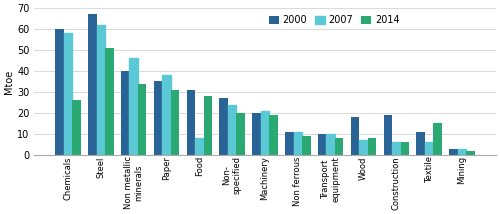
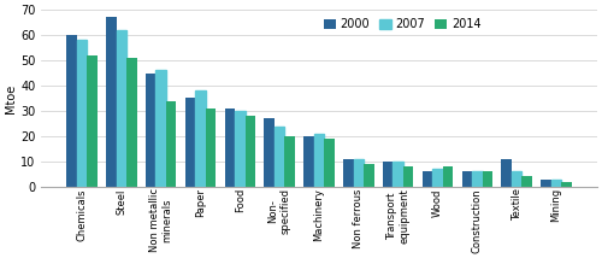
2014/Chemicals: 26 -> 52
2000/Non metallic minerals: 40 -> 45
2007/Food: 8 -> 30
2000/Wood: 18 -> 6
2000/Construction: 19 -> 6
2014/Textile: 15 -> 4
